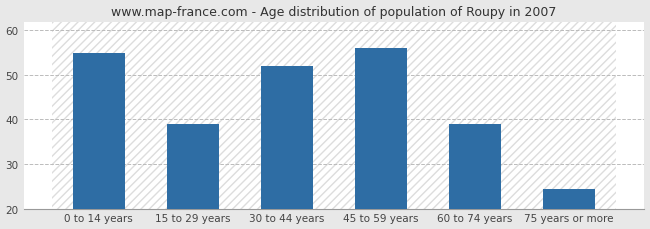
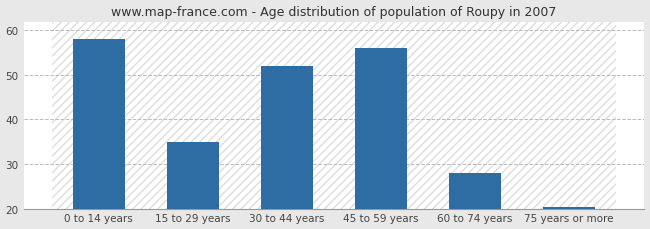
0 to 14 years: 55.0 -> 58.0
15 to 29 years: 39.0 -> 35.0
60 to 74 years: 39.0 -> 28.0
75 years or more: 24.5 -> 20.3
